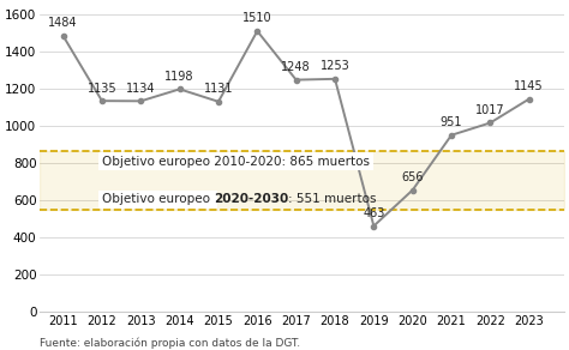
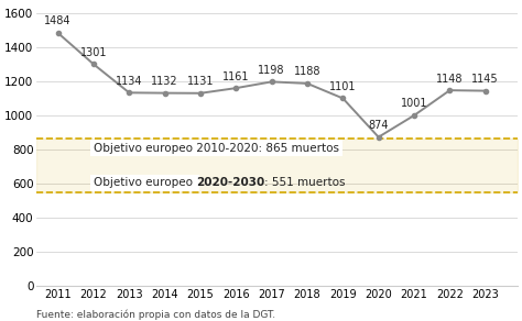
2012: 1135 -> 1301
2014: 1198 -> 1132
2016: 1510 -> 1161
2017: 1248 -> 1198
2018: 1253 -> 1188
2019: 463 -> 1101
2020: 656 -> 874
2021: 951 -> 1001
2022: 1017 -> 1148
